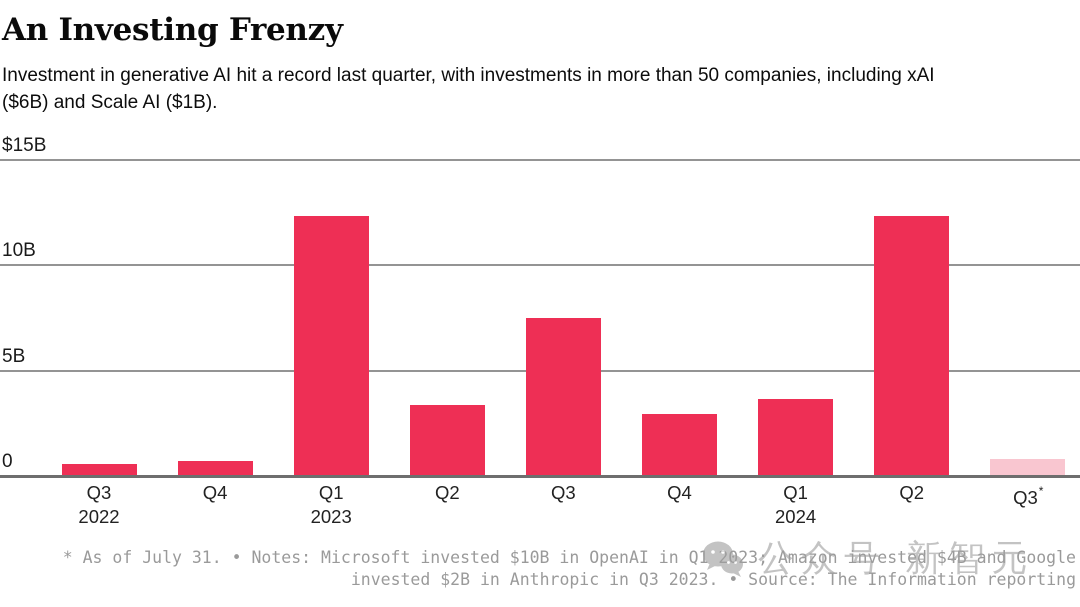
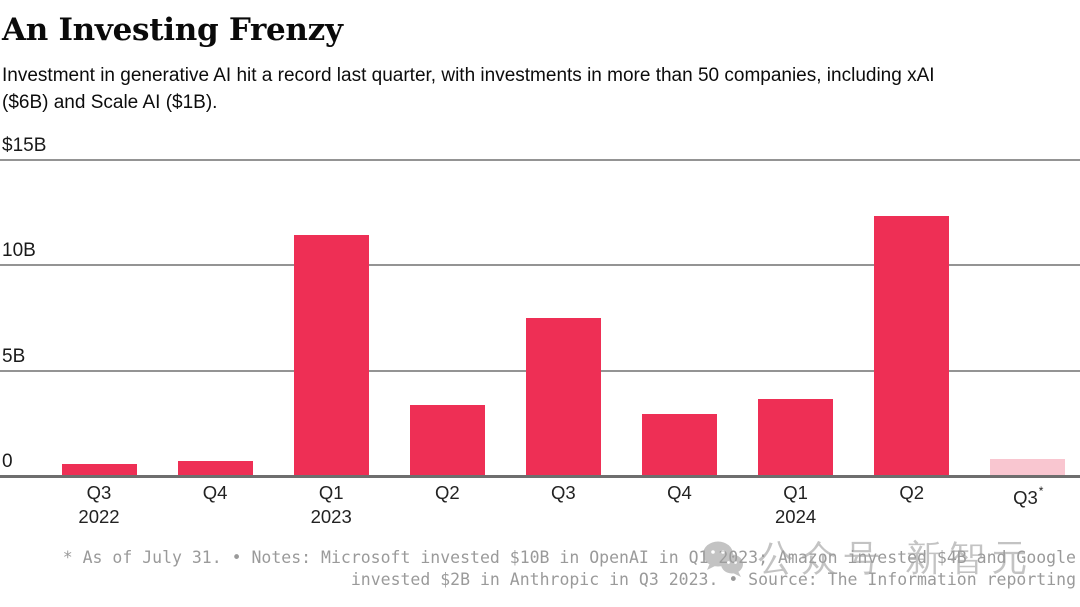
Q1 2023: $12.3B -> $11.4B
